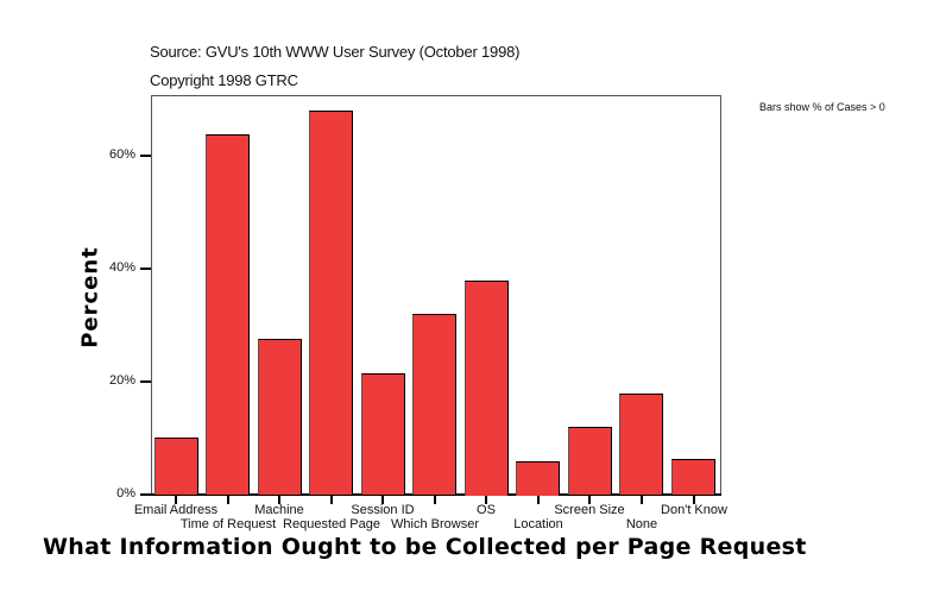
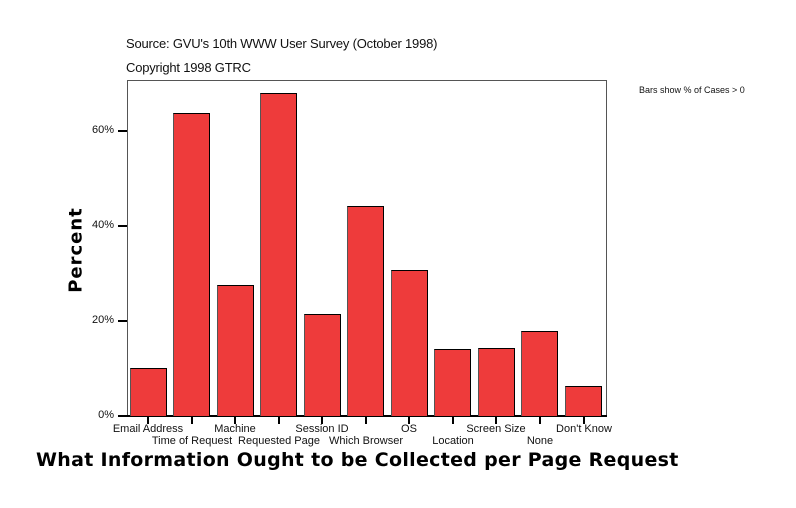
Which Browser: 32% -> 44%
OS: 38% -> 31%
Location: 6% -> 14%
Screen Size: 12% -> 14%
